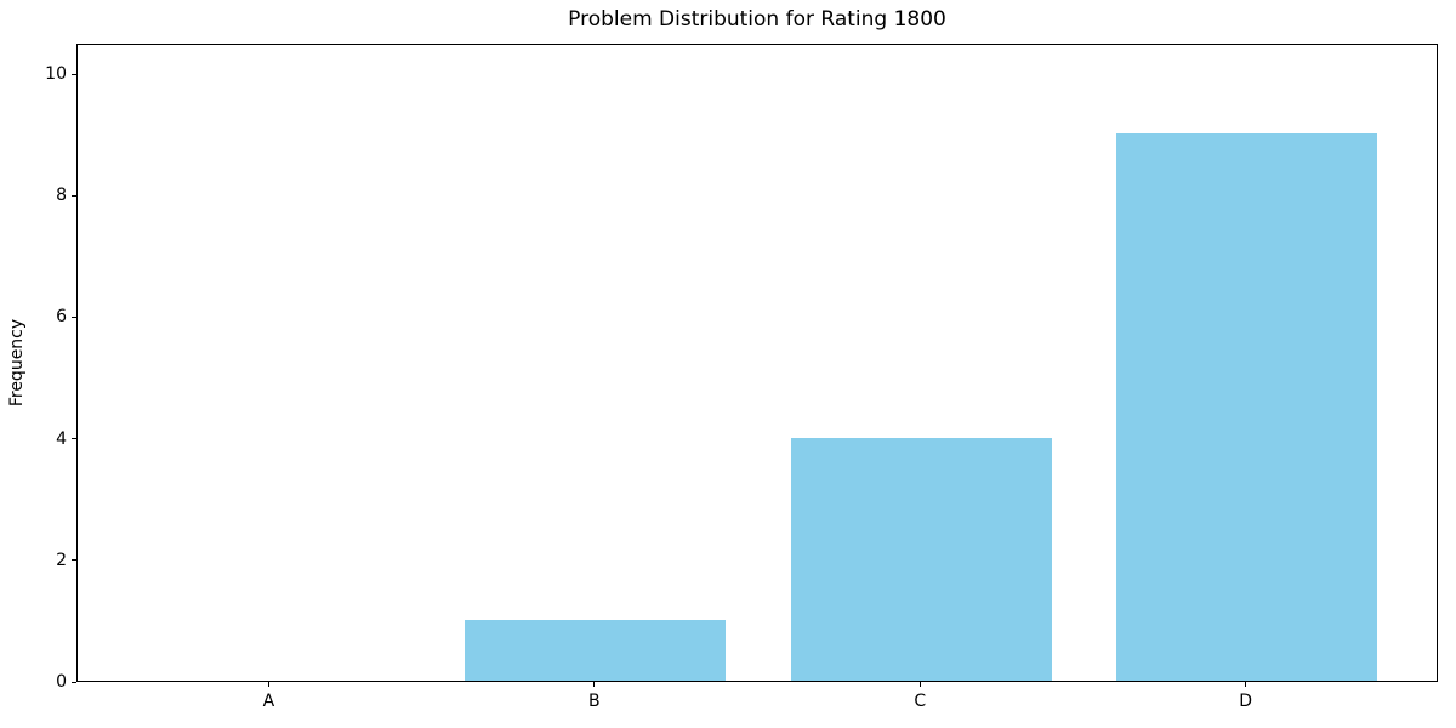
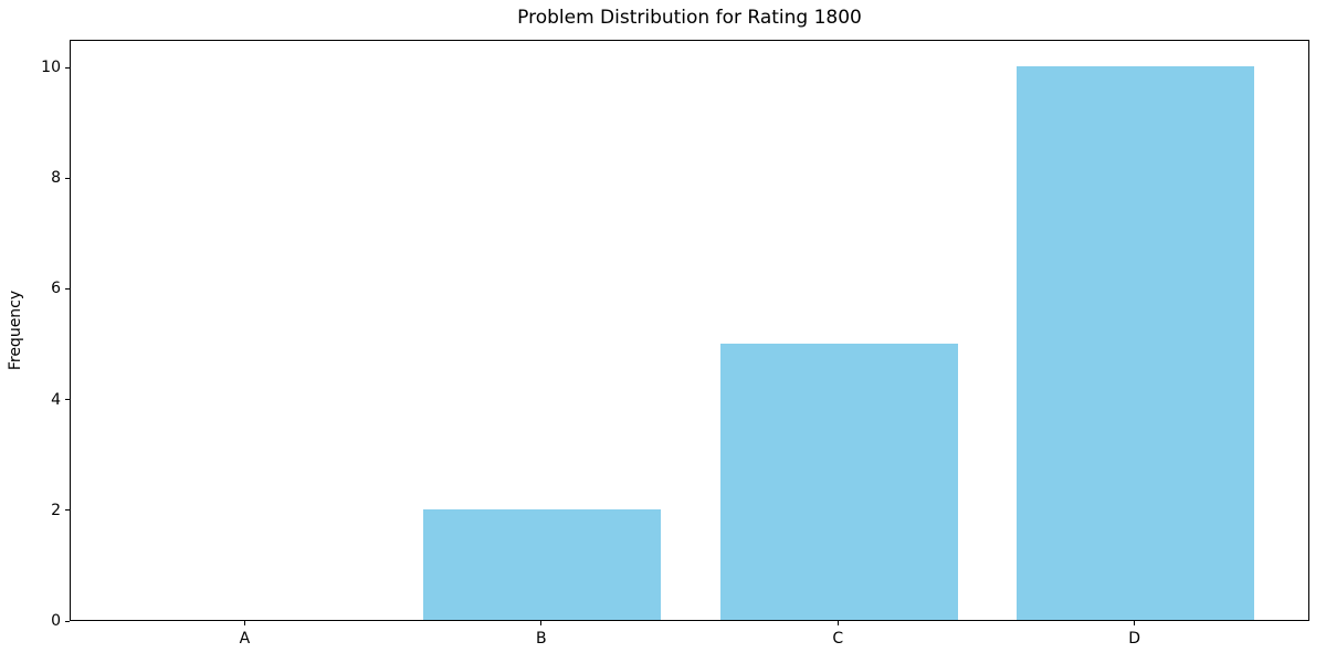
B: 1 -> 2
C: 4 -> 5
D: 9 -> 10
